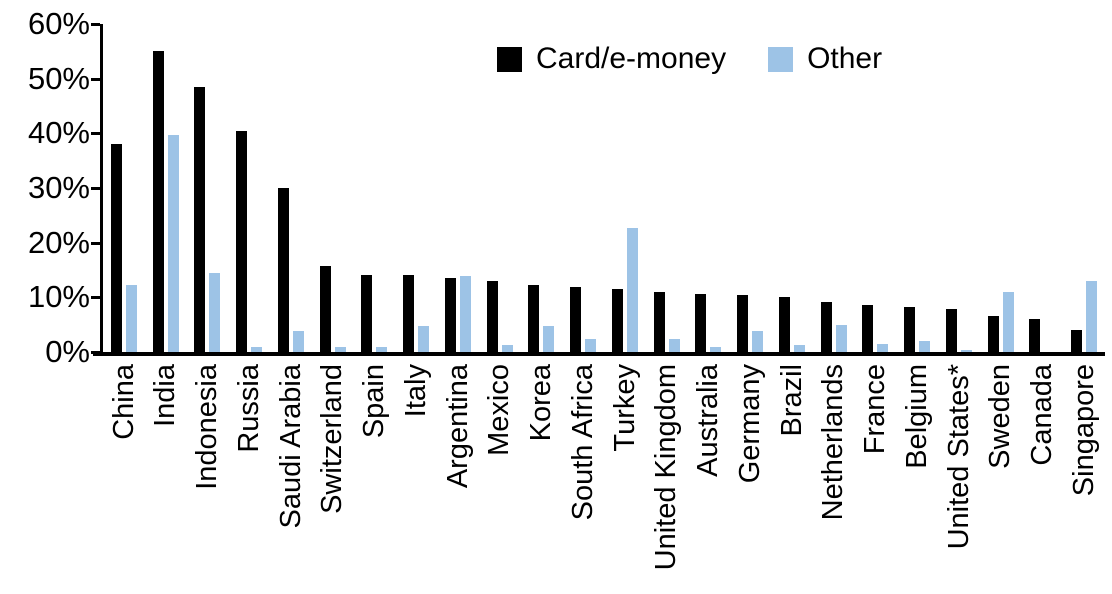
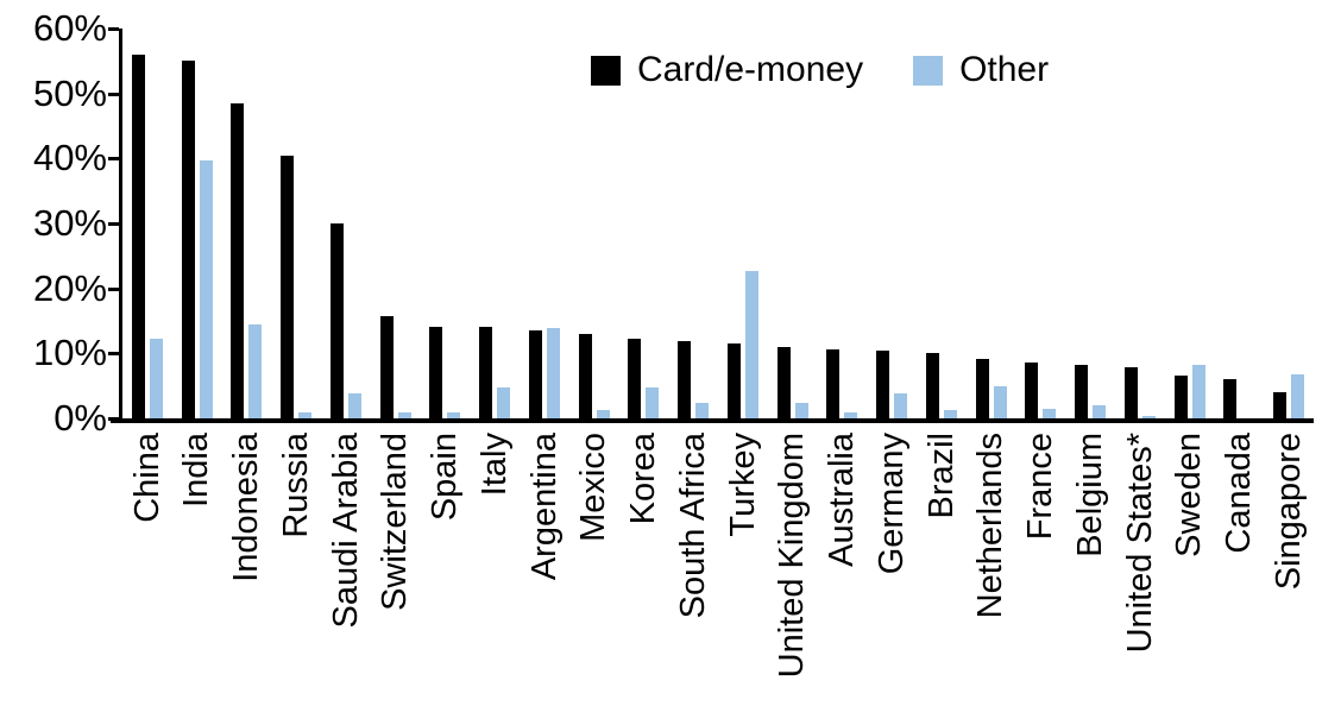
Card/e-money/China: 38% -> 56%
Other/Sweden: 11% -> 8%
Other/Singapore: 13% -> 7%
